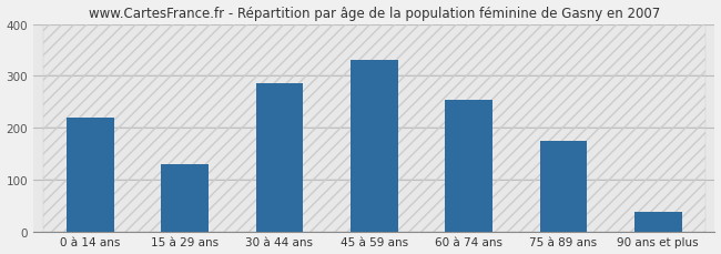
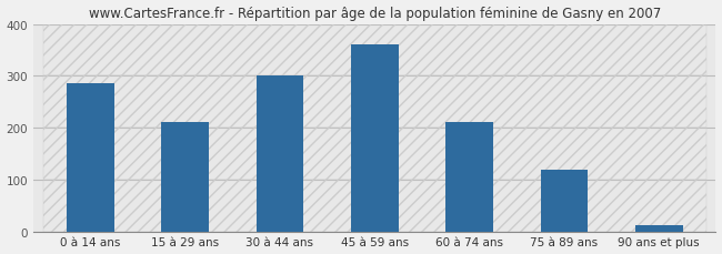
0 à 14 ans: 220 -> 285
15 à 29 ans: 130 -> 212
30 à 44 ans: 285 -> 300
45 à 59 ans: 330 -> 360
60 à 74 ans: 255 -> 212
75 à 89 ans: 175 -> 120
90 ans et plus: 40 -> 13
